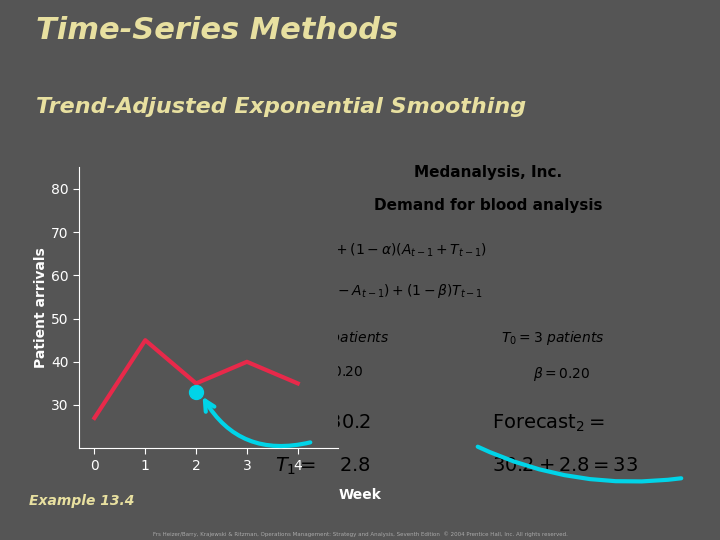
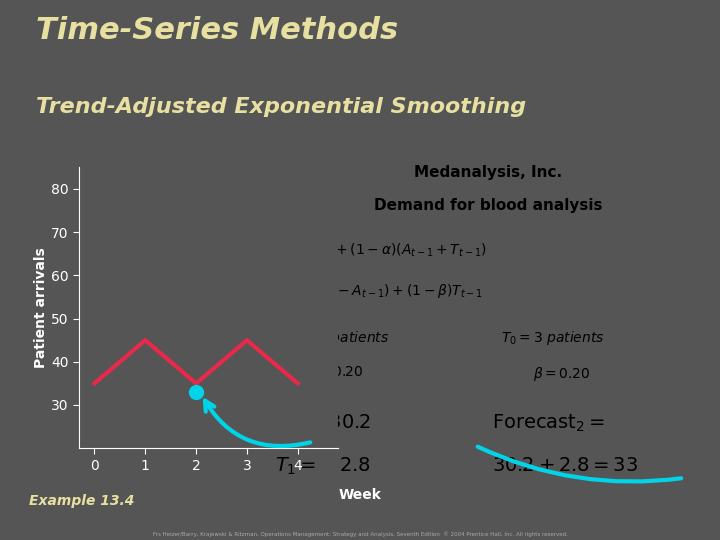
0: 27 -> 35
3: 40 -> 45
